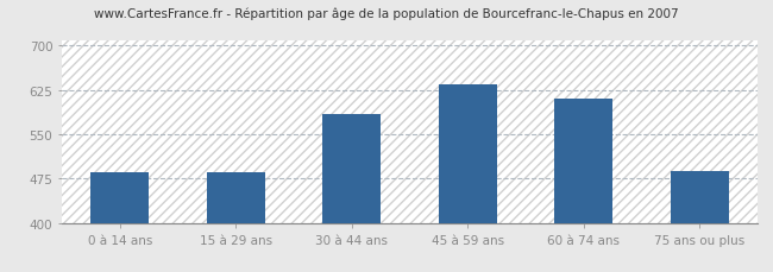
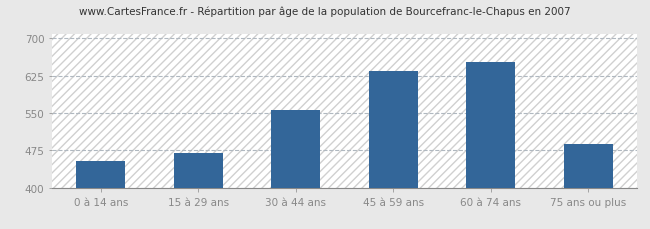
0 à 14 ans: 485 -> 453
15 à 29 ans: 485 -> 470
30 à 44 ans: 585 -> 557
60 à 74 ans: 610 -> 652
